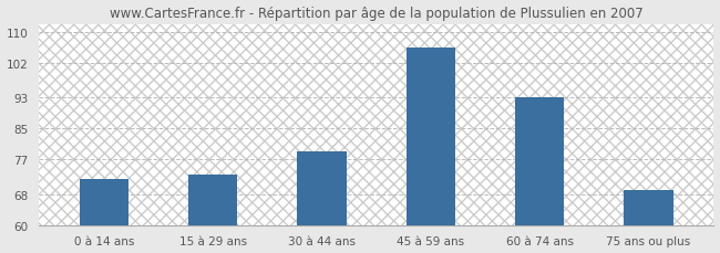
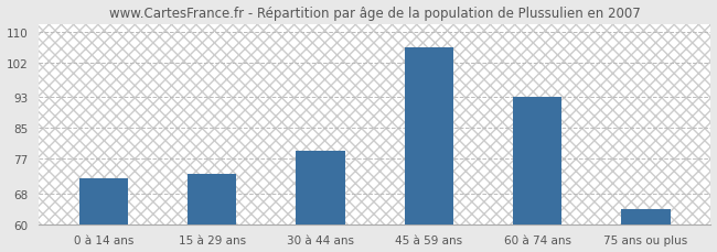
75 ans ou plus: 69 -> 64
